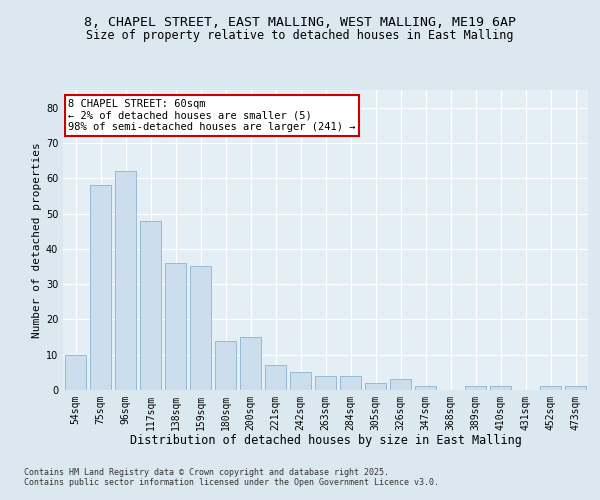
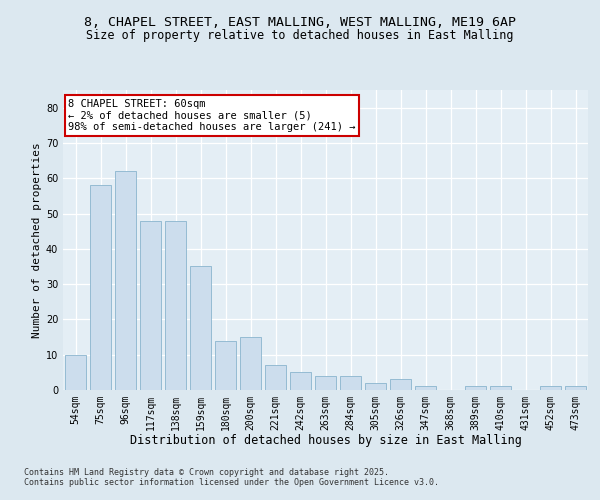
138sqm: 36 -> 48
